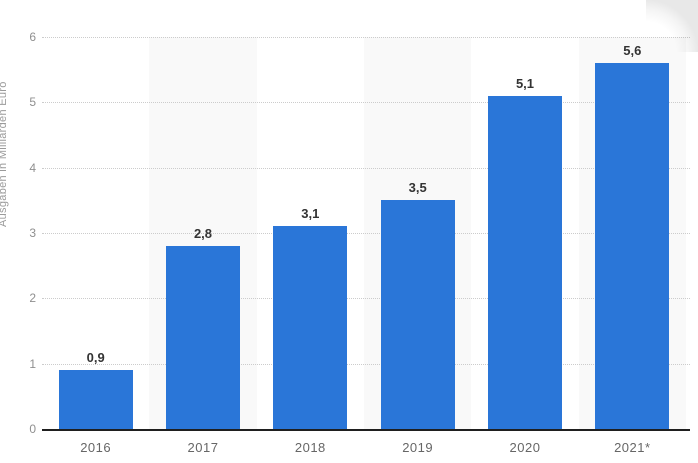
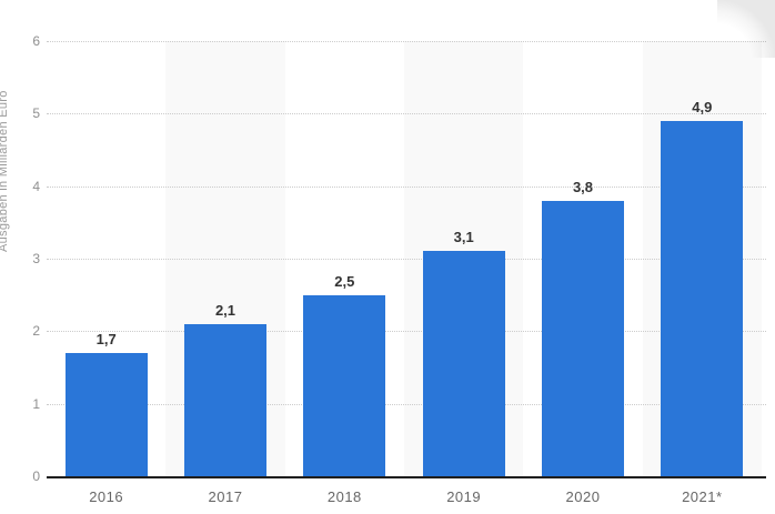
2016: 0,9 -> 1,7
2017: 2,8 -> 2,1
2018: 3,1 -> 2,5
2019: 3,5 -> 3,1
2020: 5,1 -> 3,8
2021*: 5,6 -> 4,9
